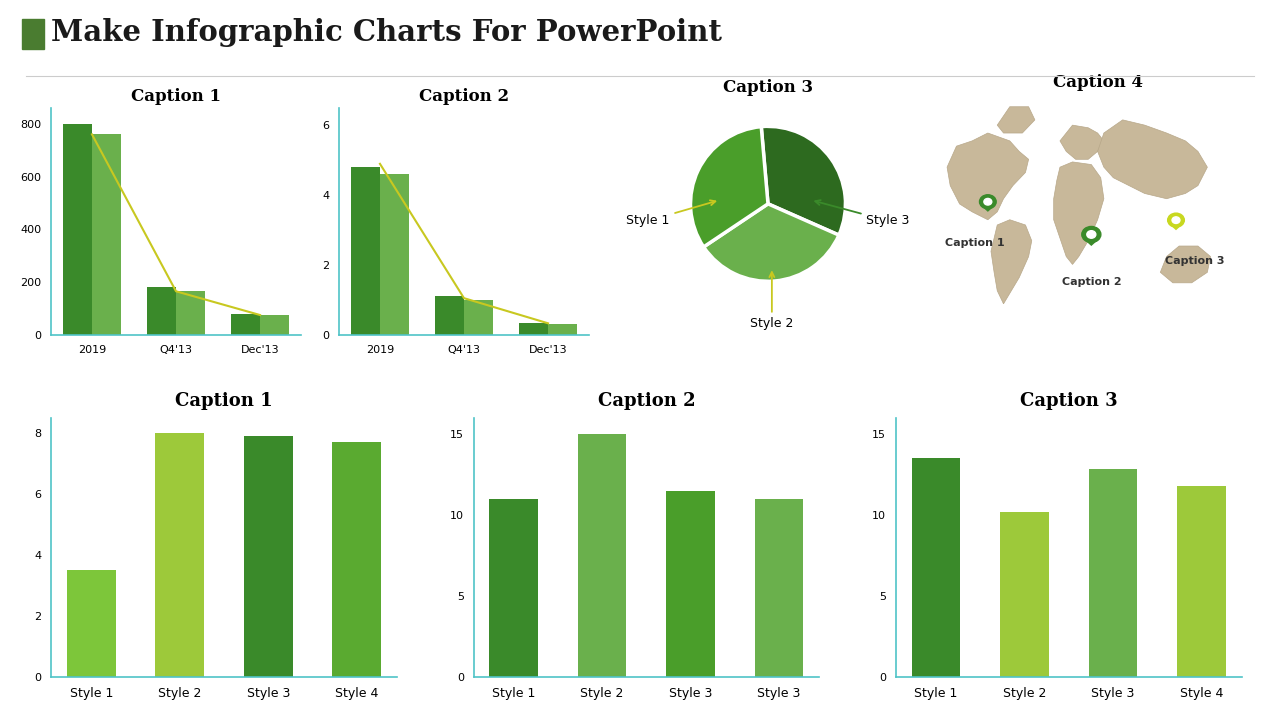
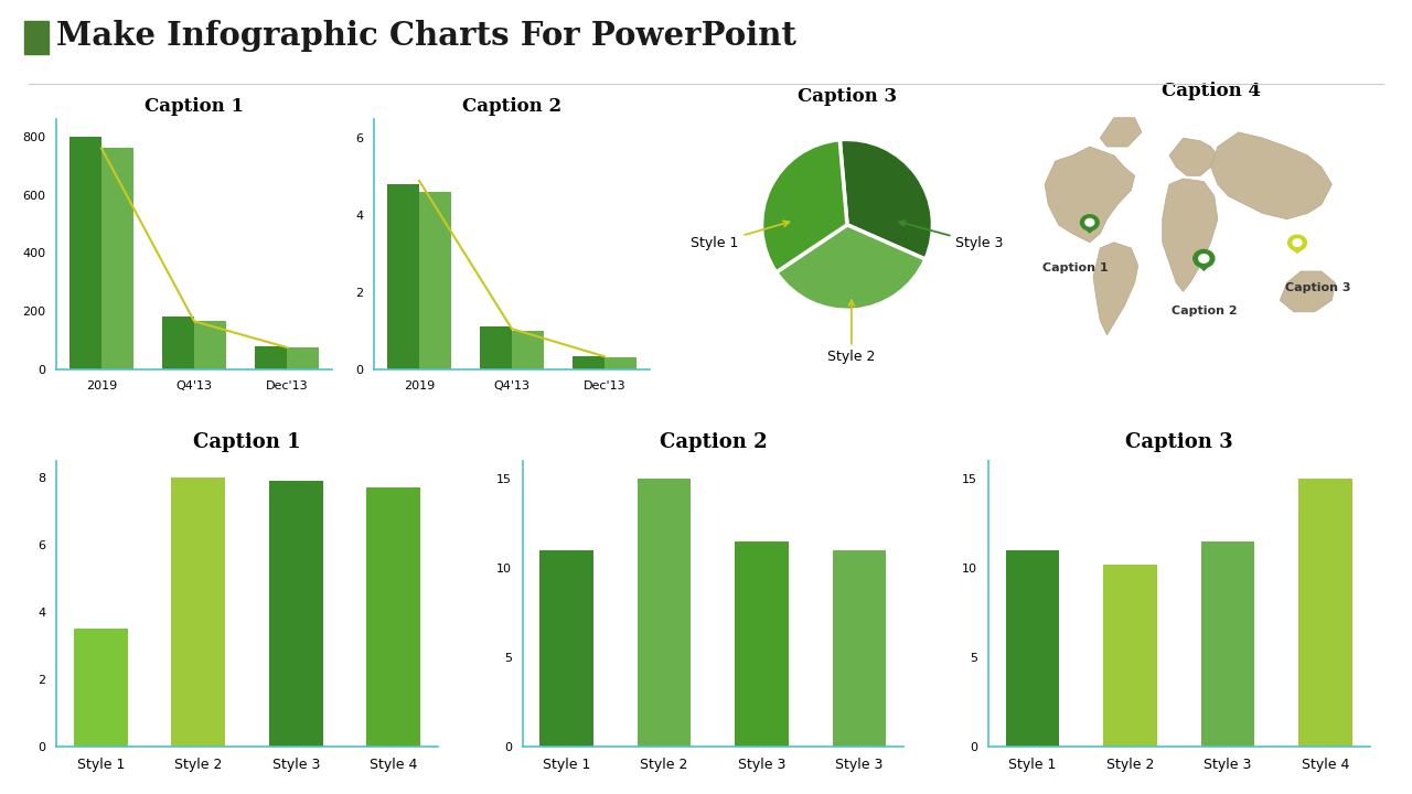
Caption 3/Style 1: 13.5 -> 11.0
Caption 3/Style 3: 12.8 -> 11.5
Caption 3/Style 4: 11.8 -> 15.0
